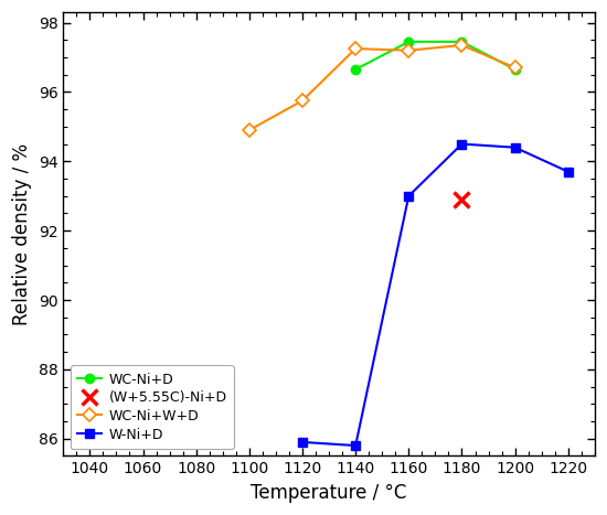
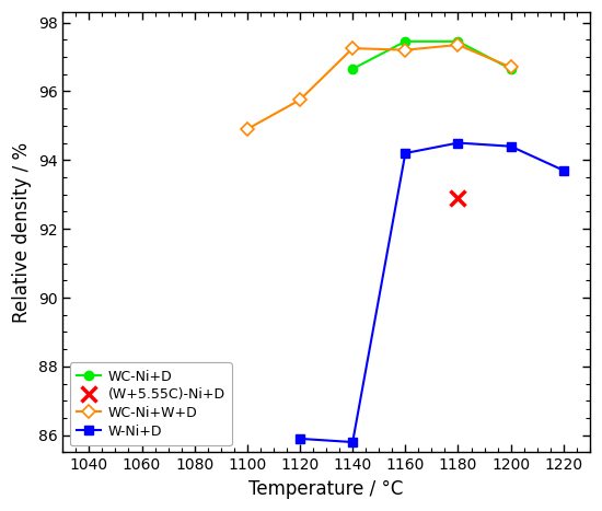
W-Ni+D/1160: 93.0 -> 94.2
